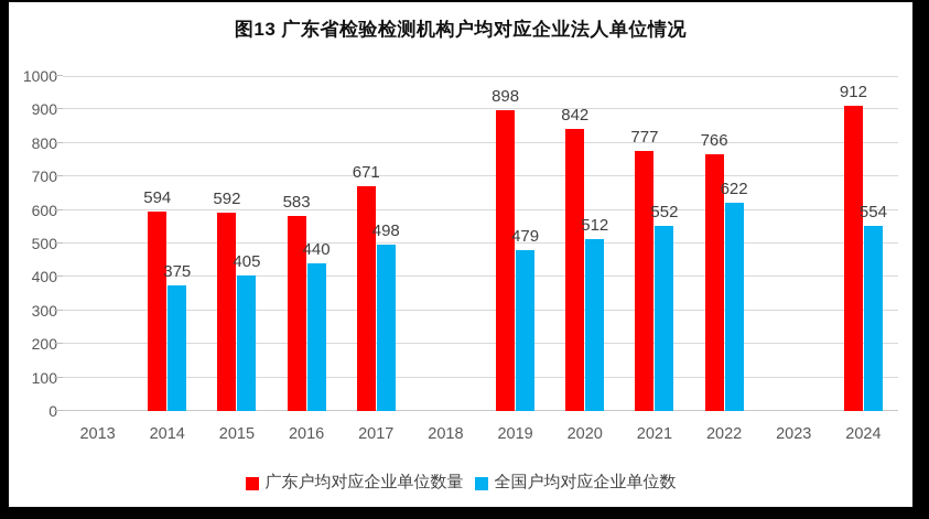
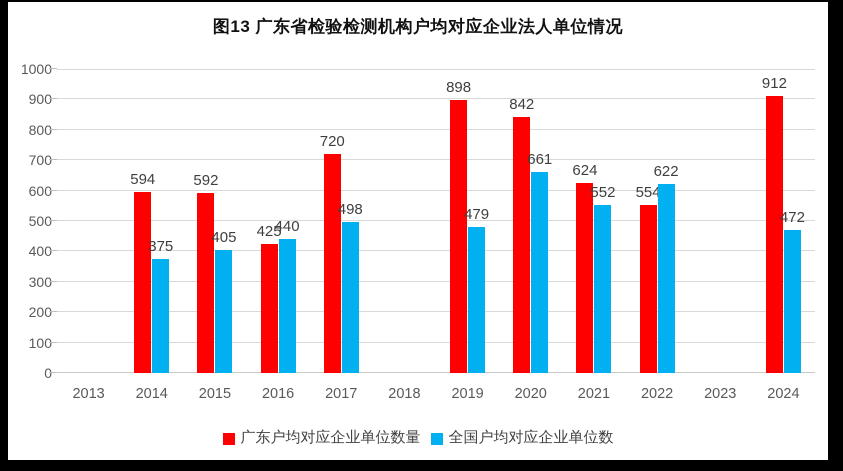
广东户均对应企业单位数量/2016: 583 -> 425
广东户均对应企业单位数量/2017: 671 -> 720
全国户均对应企业单位数/2020: 512 -> 661
广东户均对应企业单位数量/2021: 777 -> 624
广东户均对应企业单位数量/2022: 766 -> 554
全国户均对应企业单位数/2024: 554 -> 472
